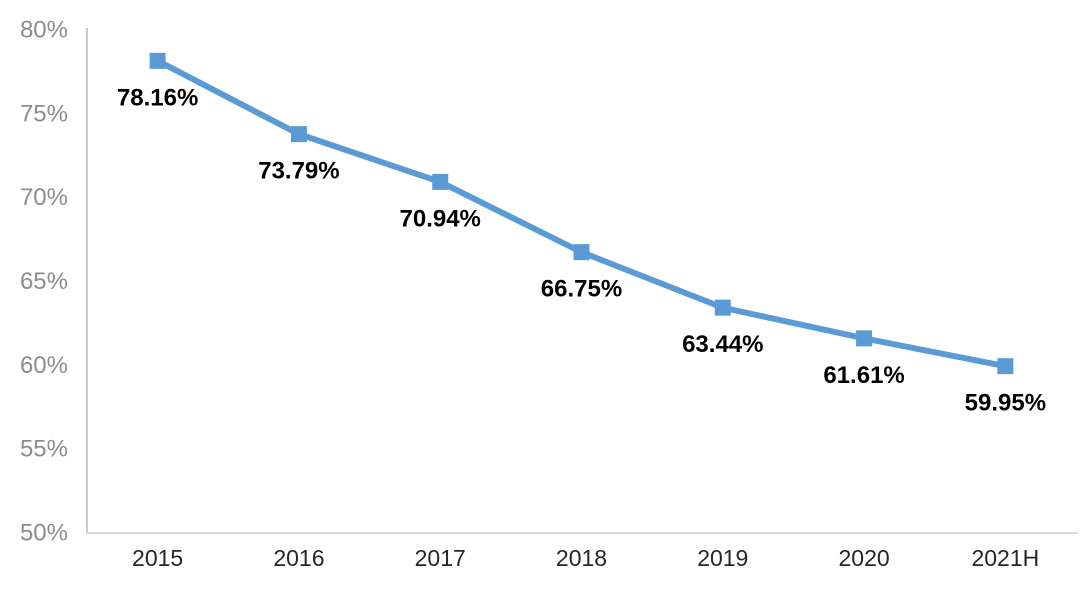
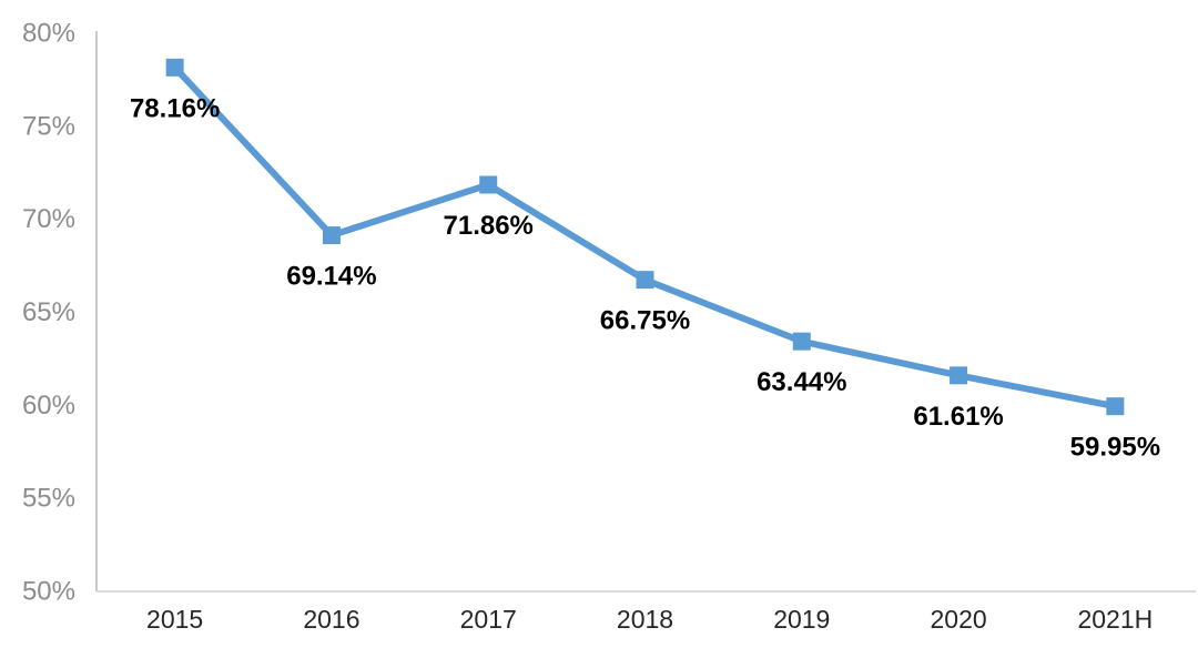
2016: 73.79% -> 69.14%
2017: 70.94% -> 71.86%
